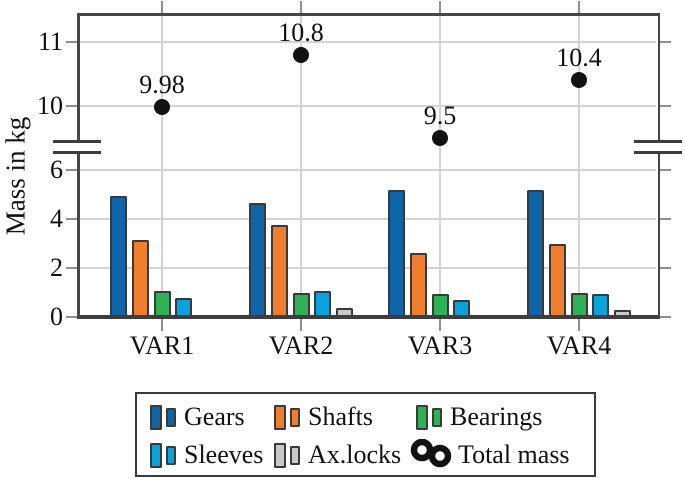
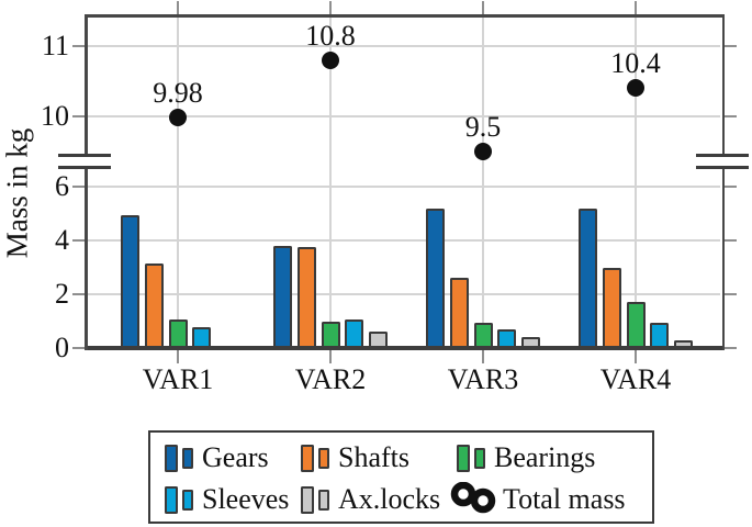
Gears/VAR2: 4.7 -> 3.8
Ax.locks/VAR2: 0.3 -> 0.6
Ax.locks/VAR3: 0.1 -> 0.4
Bearings/VAR4: 1.0 -> 1.7
